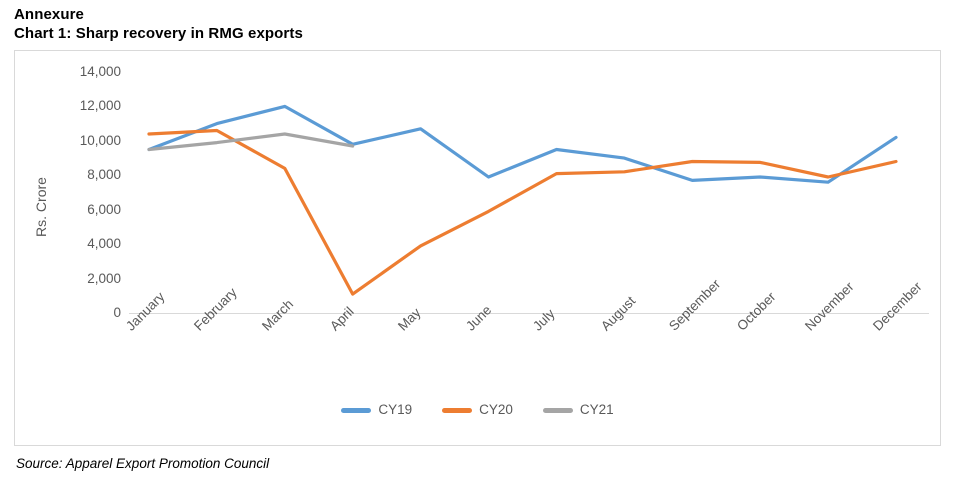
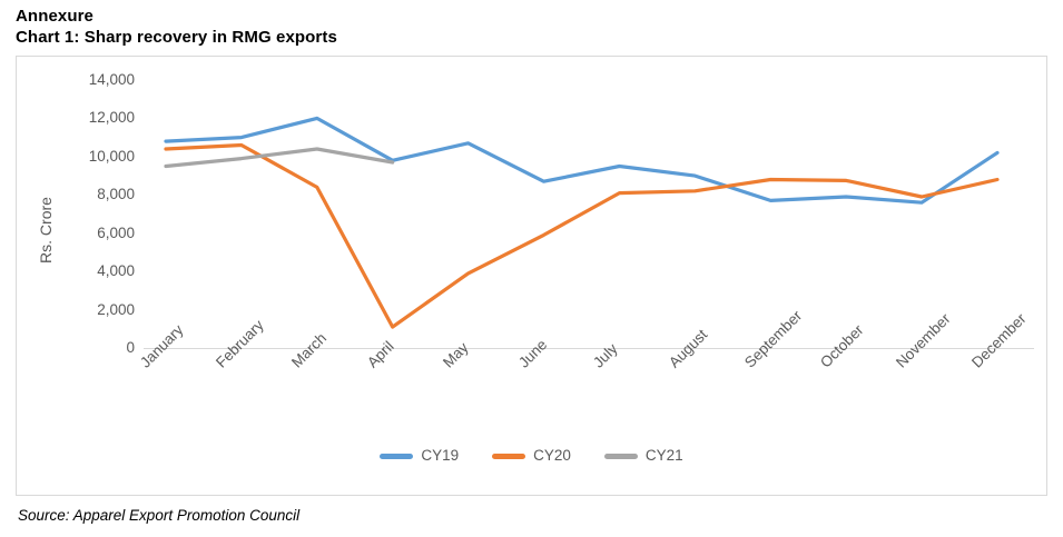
CY19/January: 9500 -> 10800
CY19/June: 7900 -> 8700
